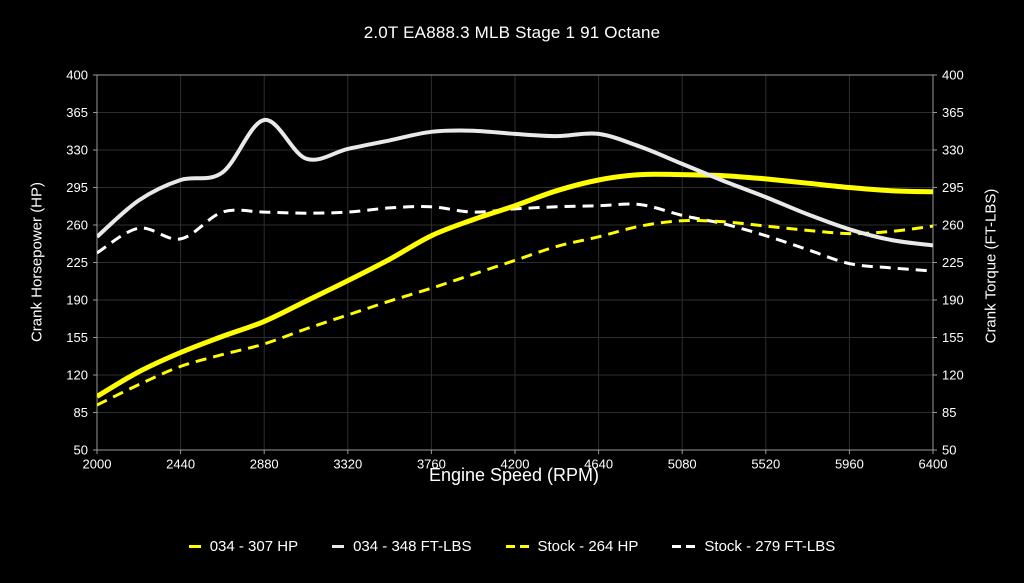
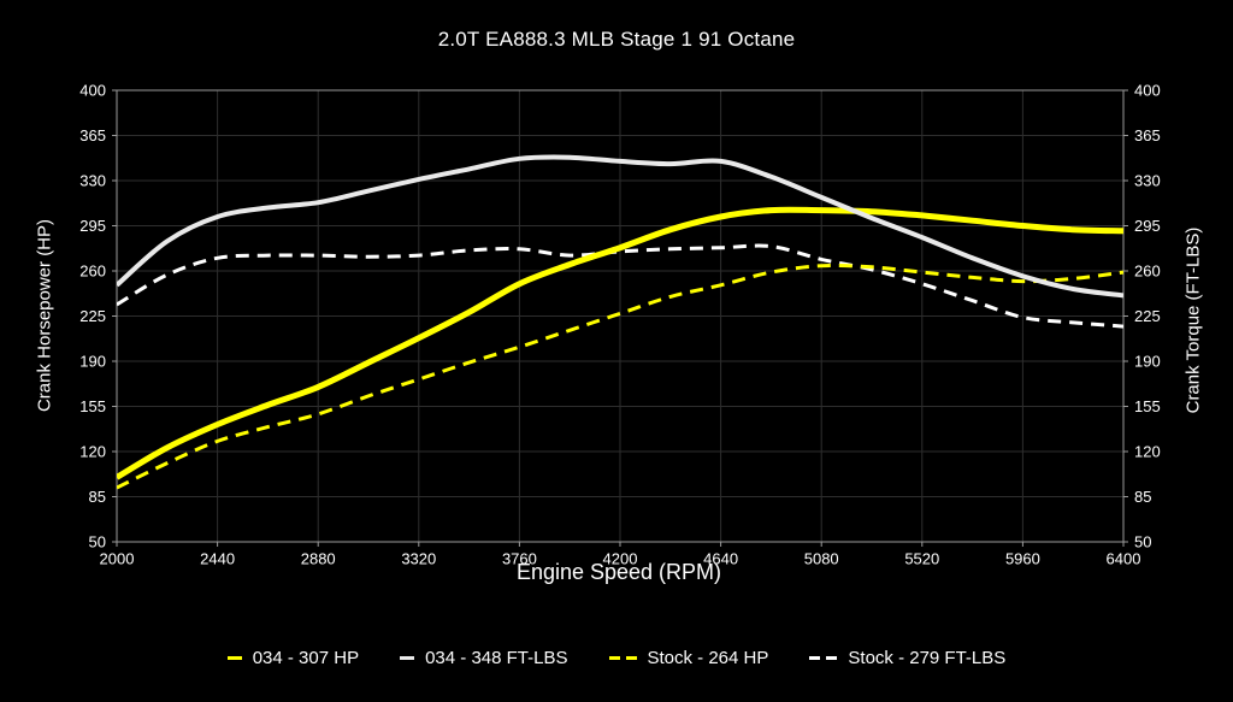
Stock - 279 FT-LBS/2440: 247 -> 270
034 - 348 FT-LBS/2880: 358 -> 313
